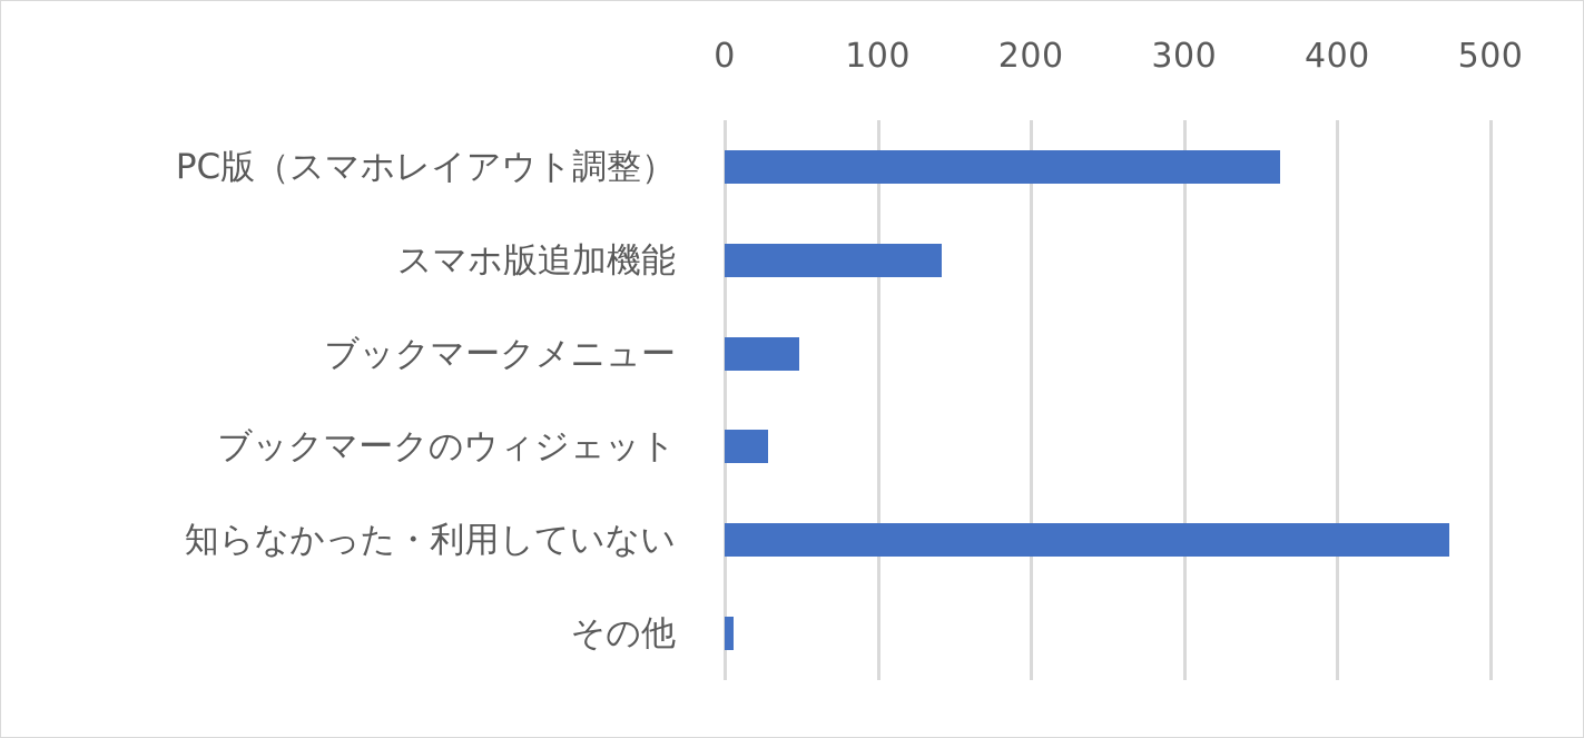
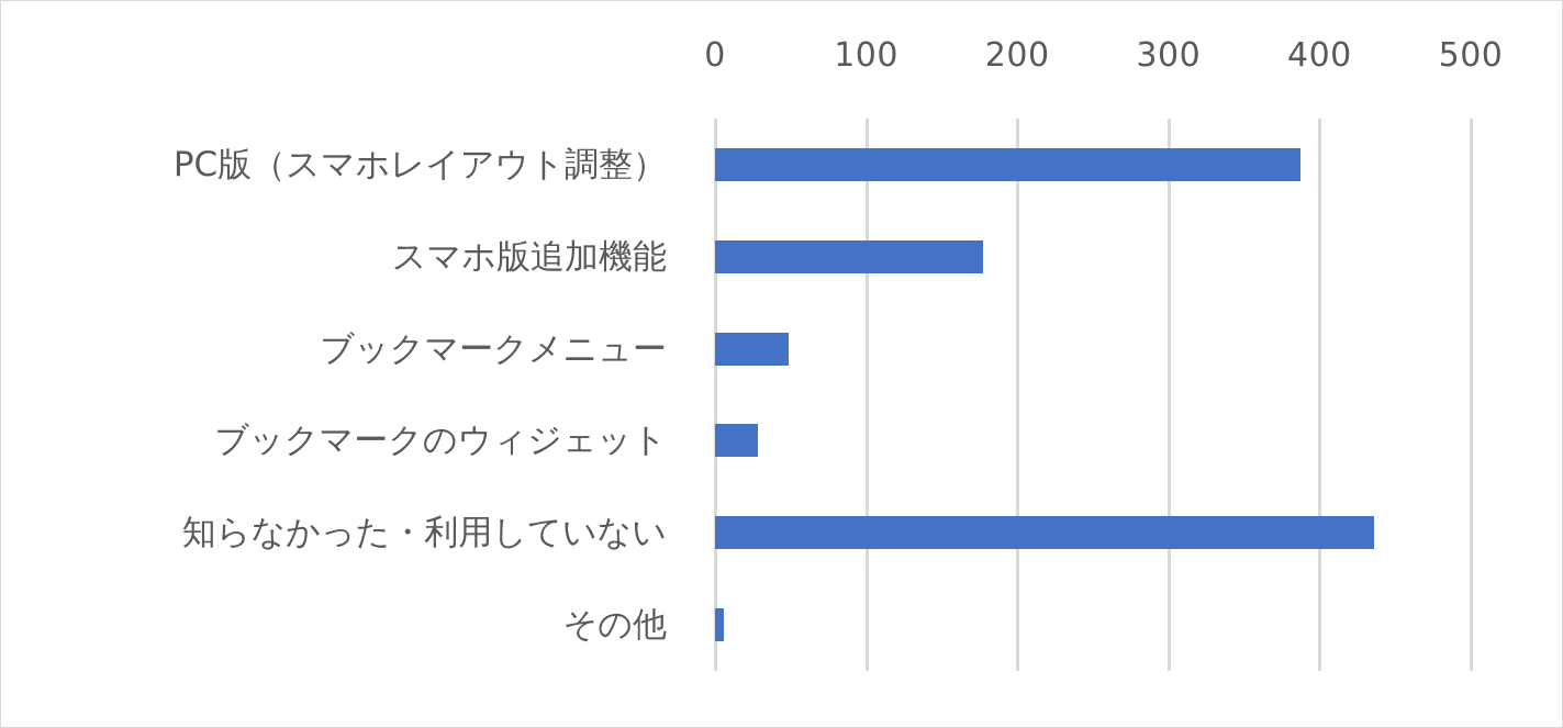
PC版（スマホレイアウト調整）: 363 -> 387
スマホ版追加機能: 142 -> 177
知らなかった・利用していない: 473 -> 436
